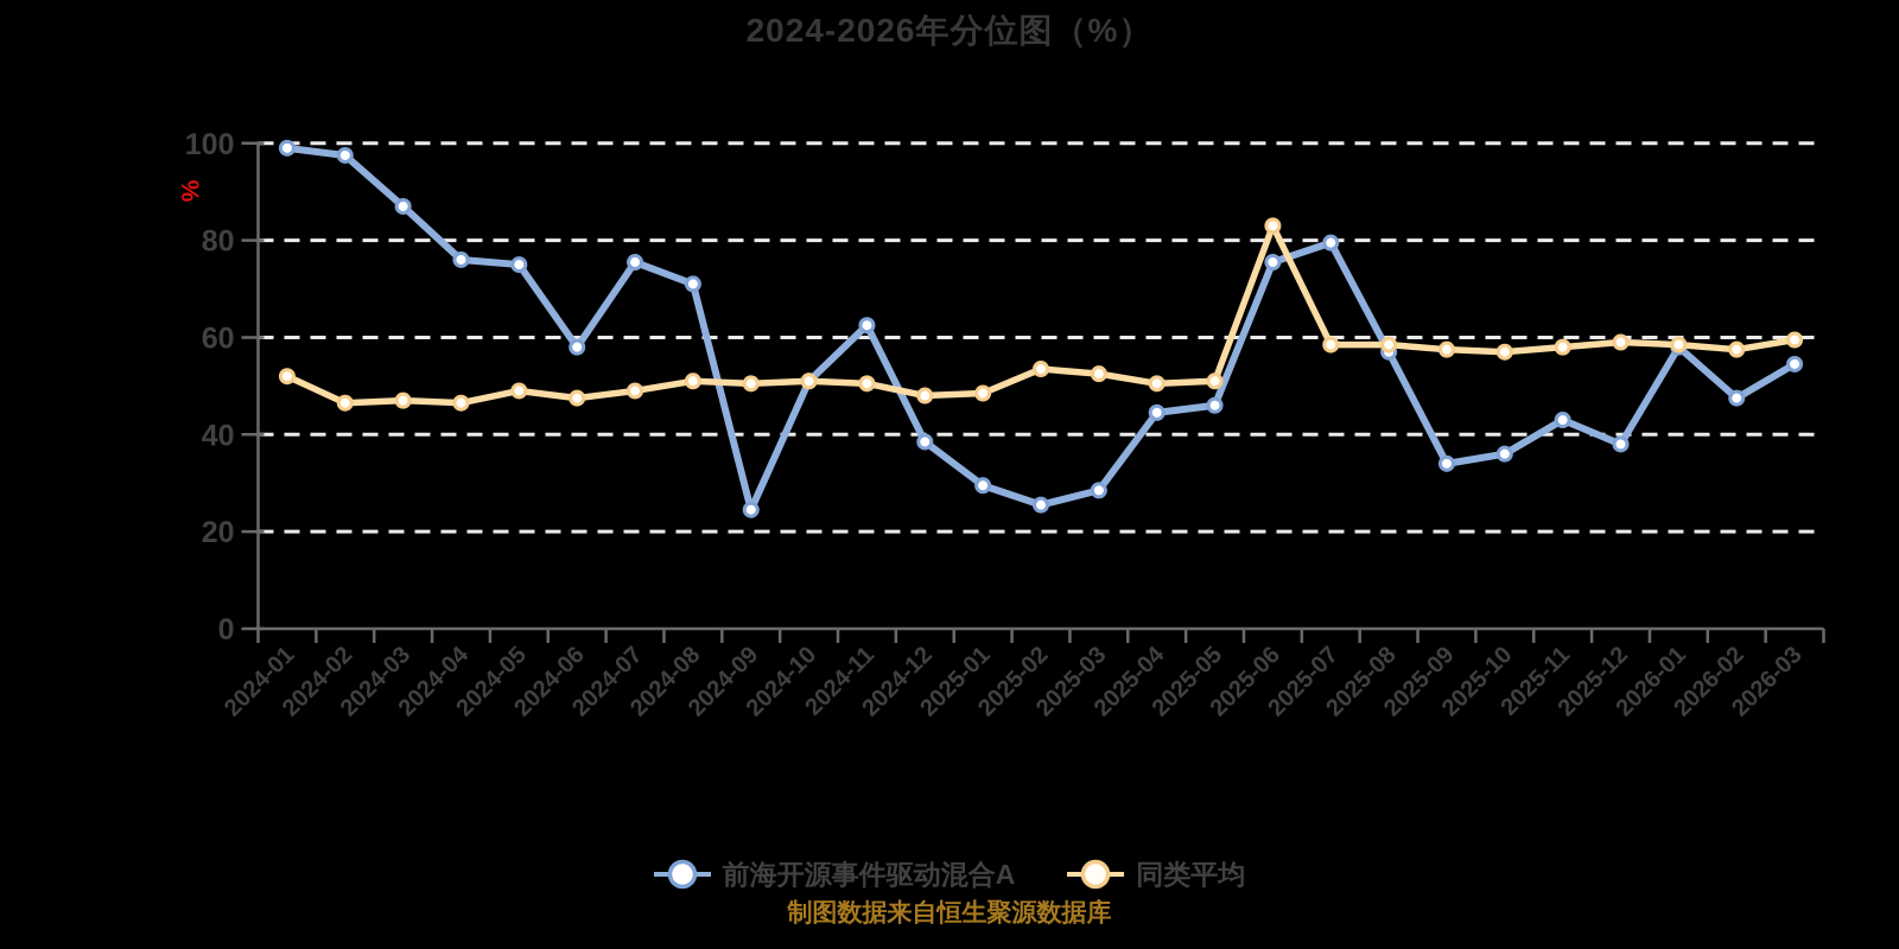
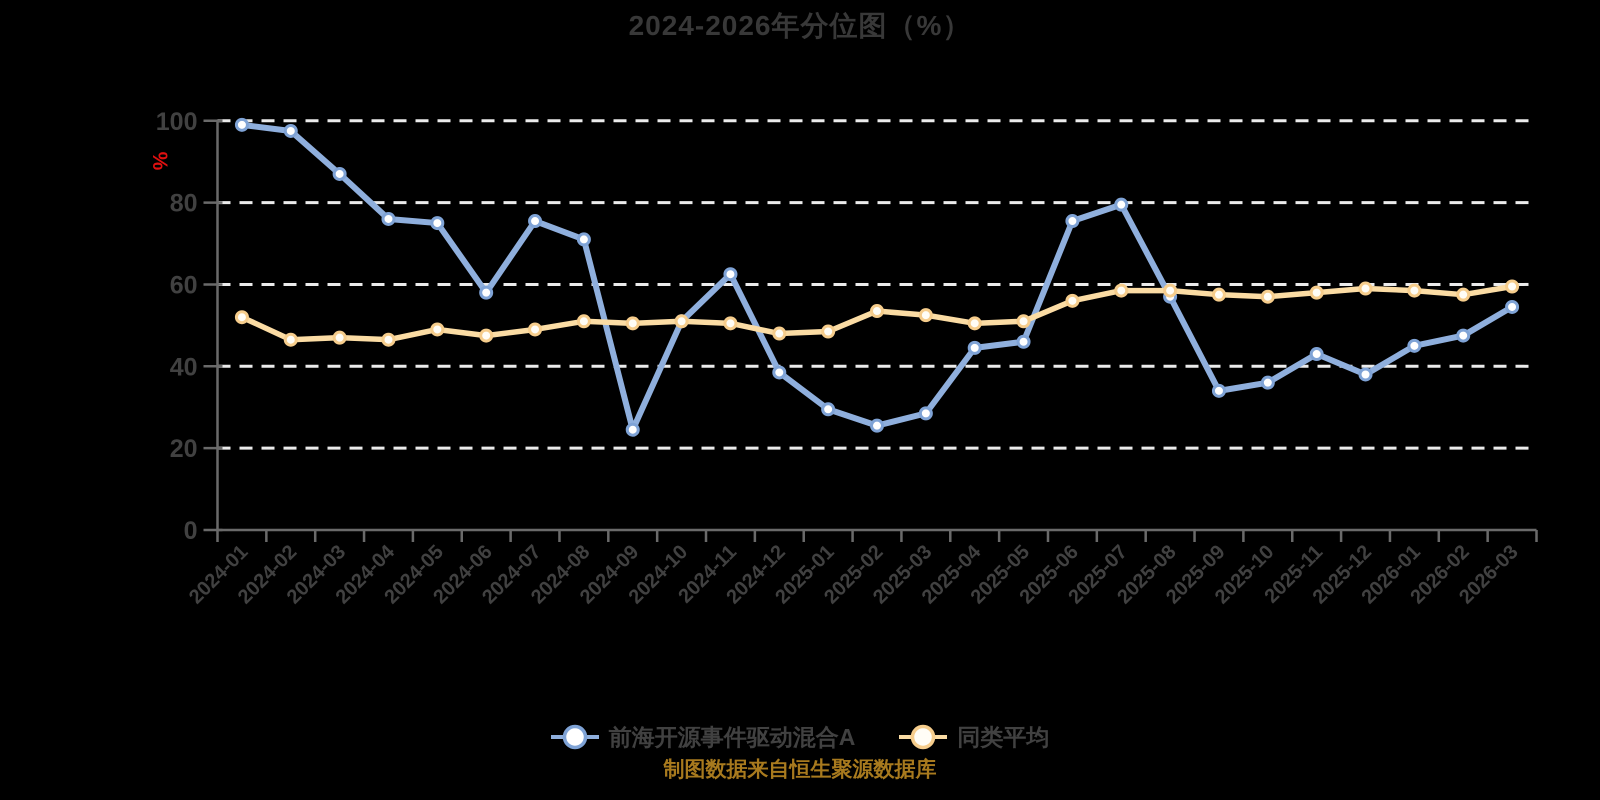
同类平均/2025-06: 83 -> 56
前海开源事件驱动混合A/2026-01: 58 -> 45
